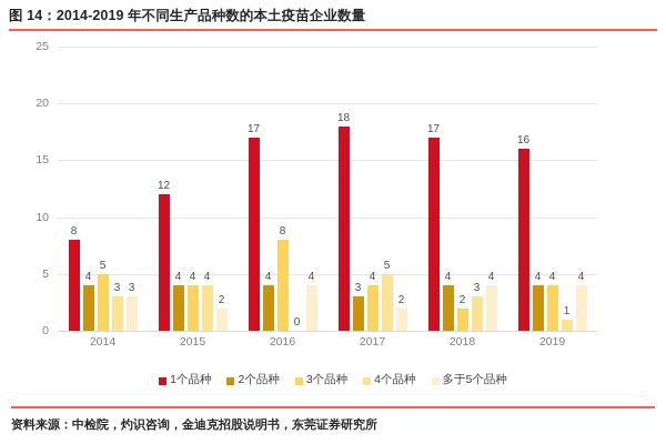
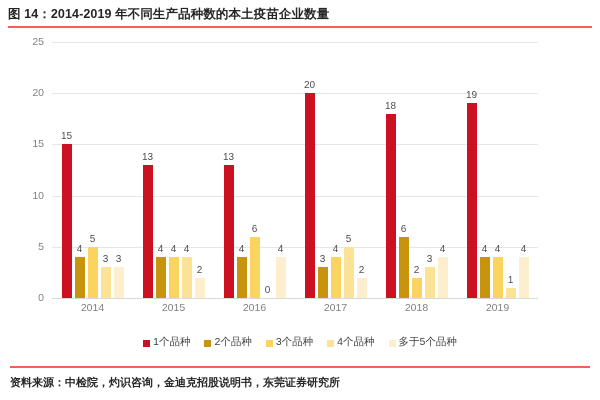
1个品种/2014: 8 -> 15
1个品种/2015: 12 -> 13
1个品种/2016: 17 -> 13
3个品种/2016: 8 -> 6
1个品种/2017: 18 -> 20
1个品种/2018: 17 -> 18
2个品种/2018: 4 -> 6
1个品种/2019: 16 -> 19
